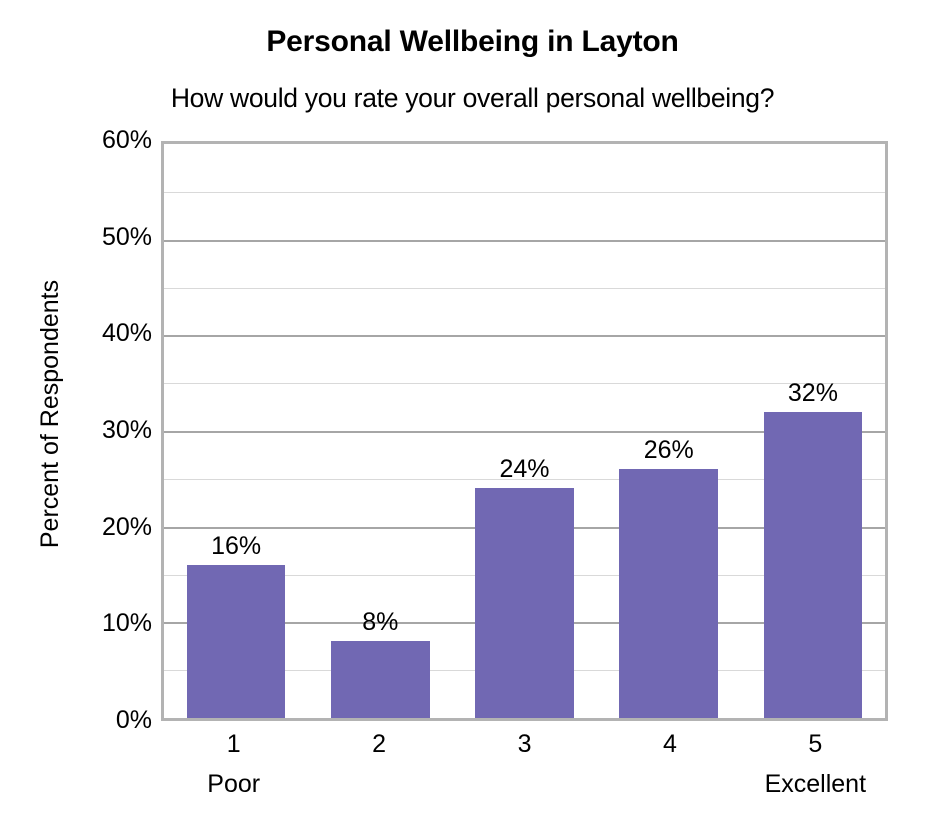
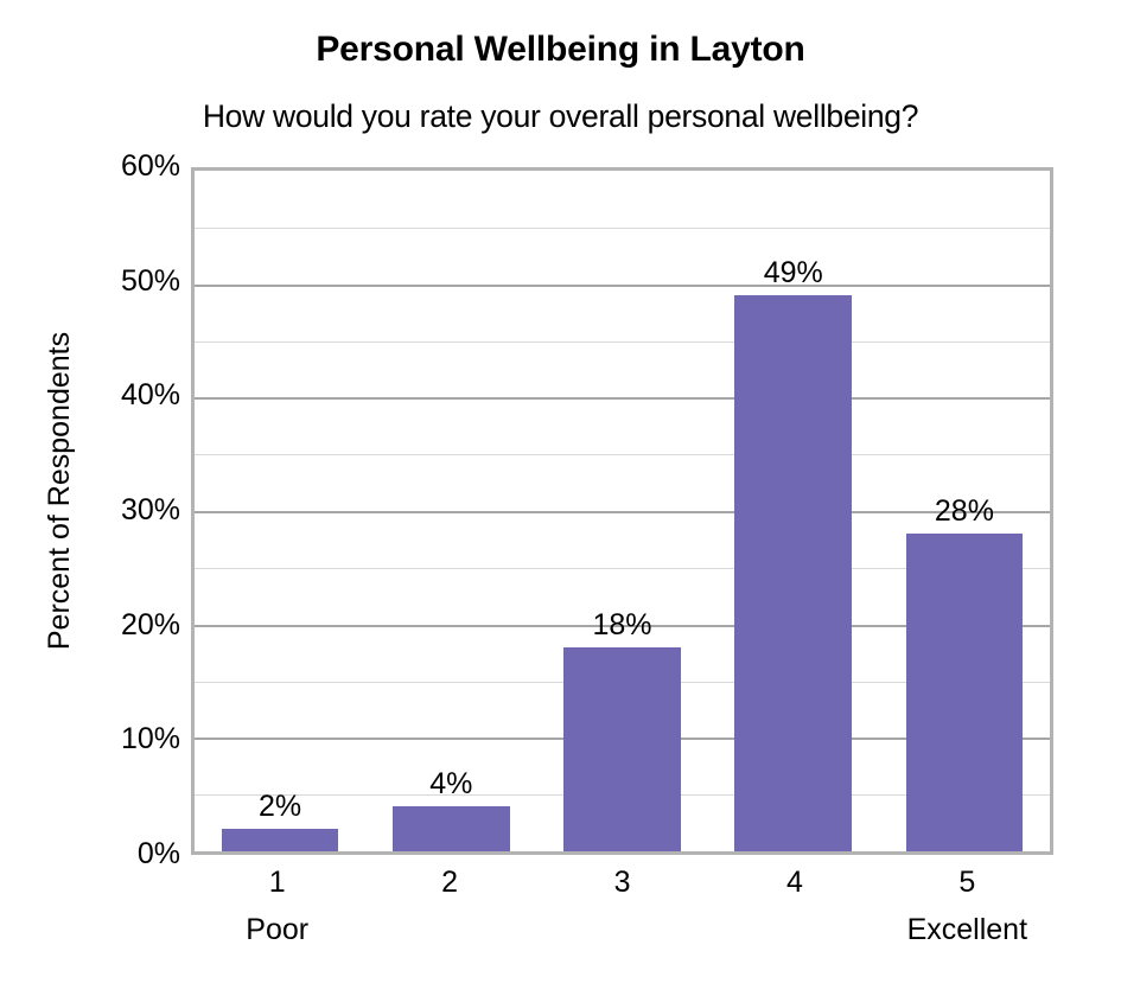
1: 16% -> 2%
2: 8% -> 4%
3: 24% -> 18%
4: 26% -> 49%
5: 32% -> 28%
